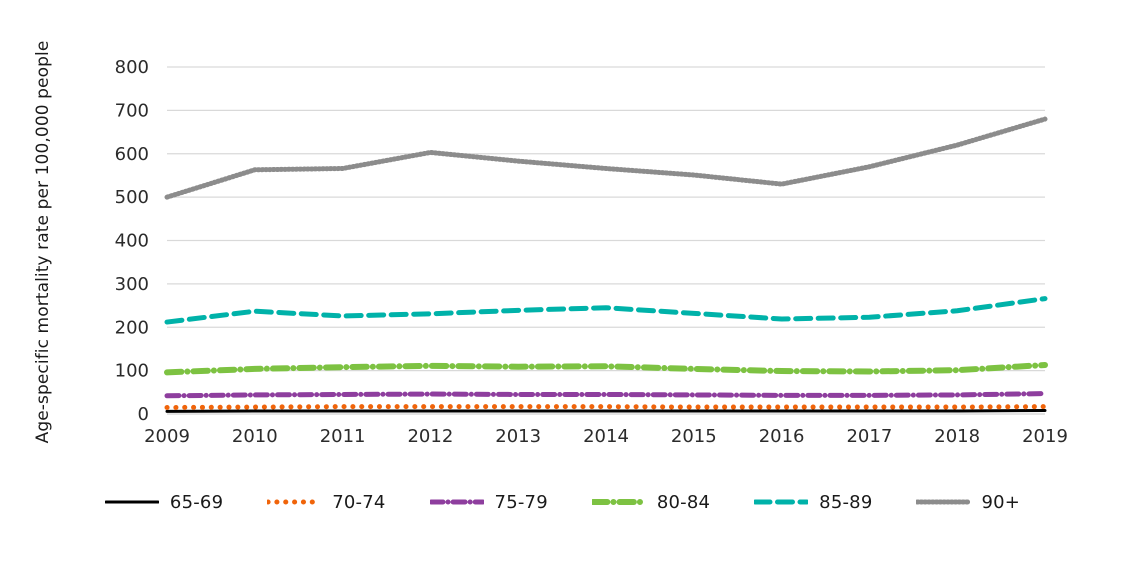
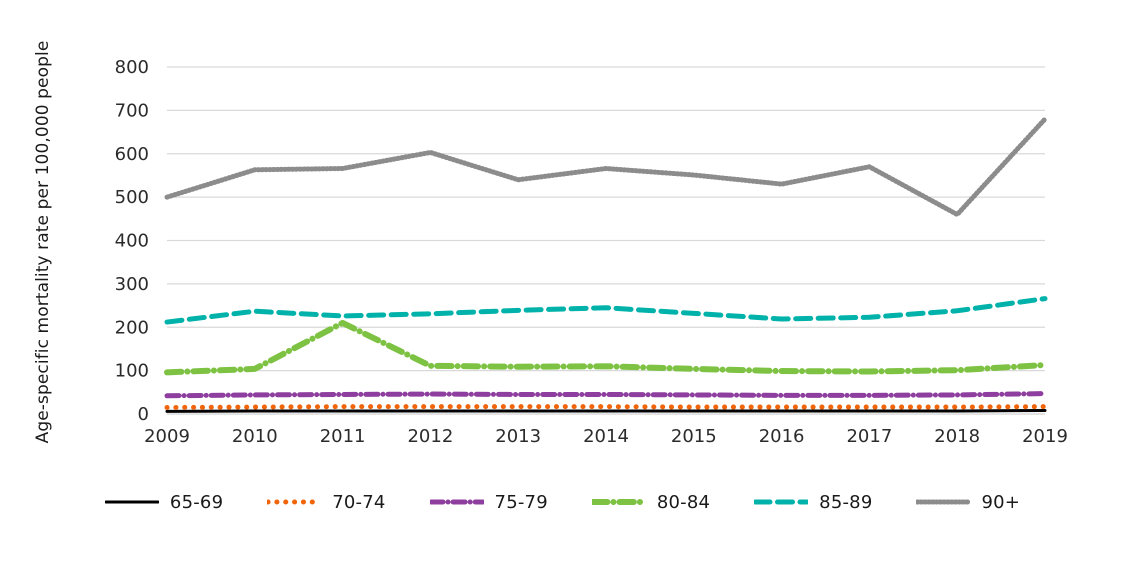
80-84/2011: 110 -> 210
90+/2013: 580 -> 540
90+/2018: 620 -> 460
